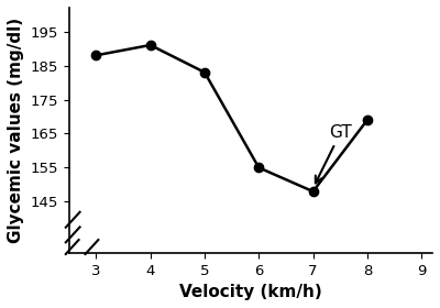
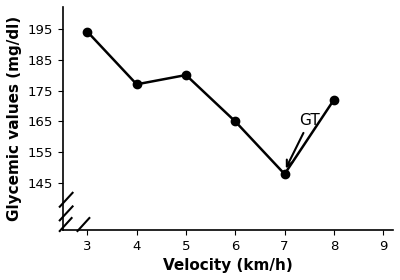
3: 188 -> 194
4: 191 -> 177
5: 183 -> 180
6: 155 -> 165
8: 169 -> 172
